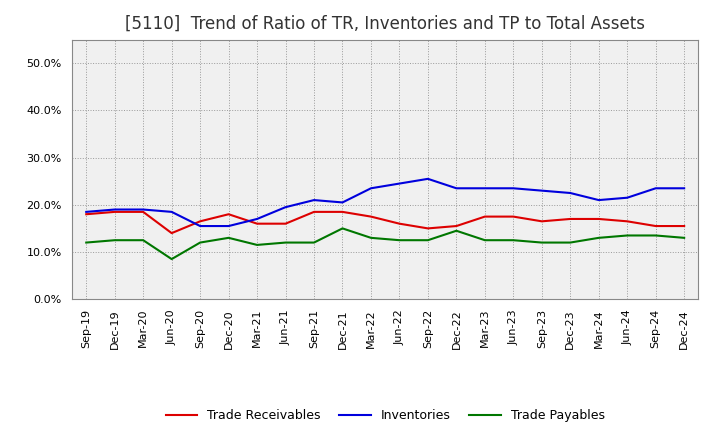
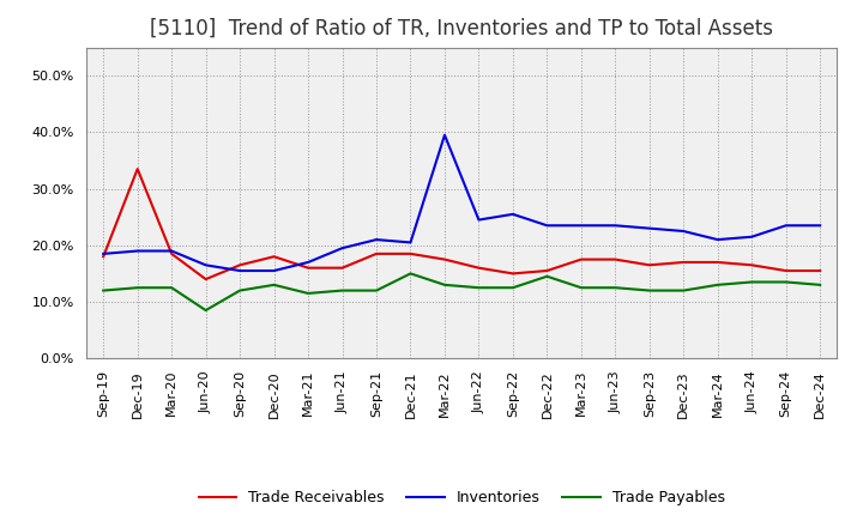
Trade Receivables/Dec-19: 18.5% -> 33.5%
Inventories/Jun-20: 18.5% -> 16.5%
Inventories/Mar-22: 23.5% -> 39.5%
